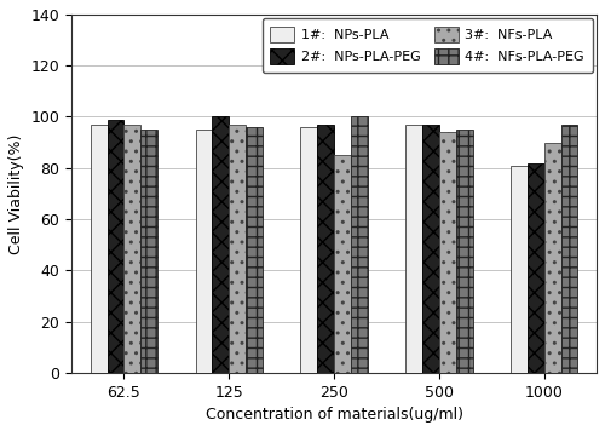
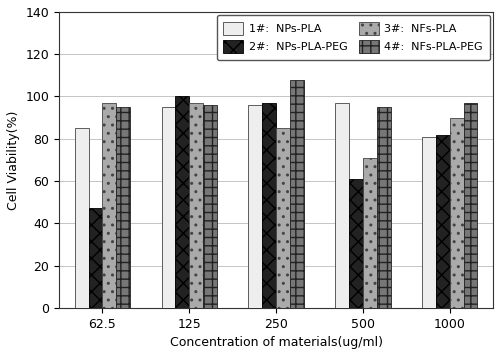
1#: NPs-PLA/62.5: 97 -> 85
2#: NPs-PLA-PEG/62.5: 99 -> 47
4#: NFs-PLA-PEG/250: 100 -> 108
2#: NPs-PLA-PEG/500: 97 -> 61
3#: NFs-PLA/500: 94 -> 71
